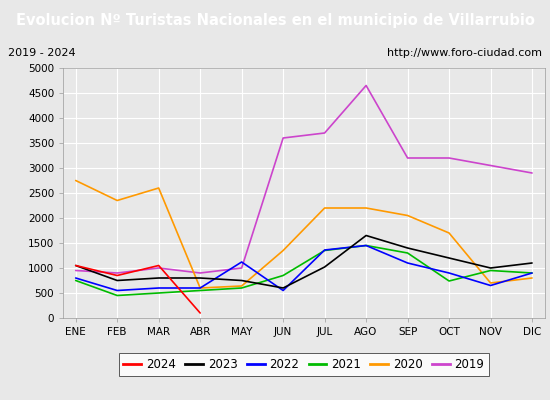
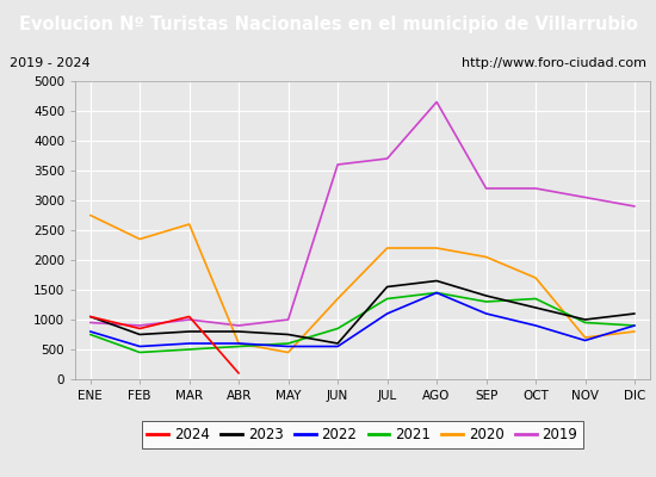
2022/MAY: 1120 -> 550
2020/MAY: 640 -> 450
2023/JUL: 1020 -> 1550
2022/JUL: 1360 -> 1100
2021/OCT: 740 -> 1350
